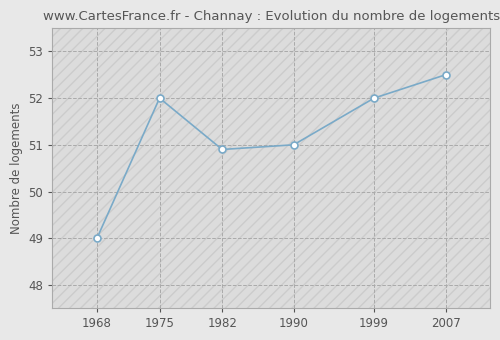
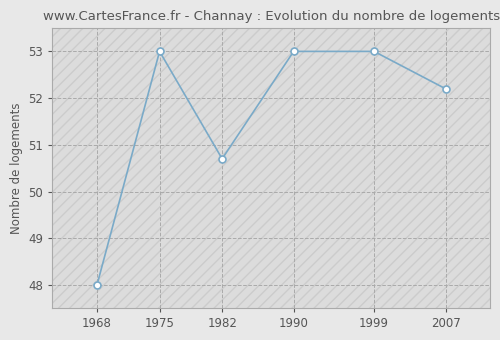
1968: 49.0 -> 48.0
1975: 52.0 -> 53.0
1982: 50.9 -> 50.7
1990: 51.0 -> 53.0
1999: 52.0 -> 53.0
2007: 52.5 -> 52.2
